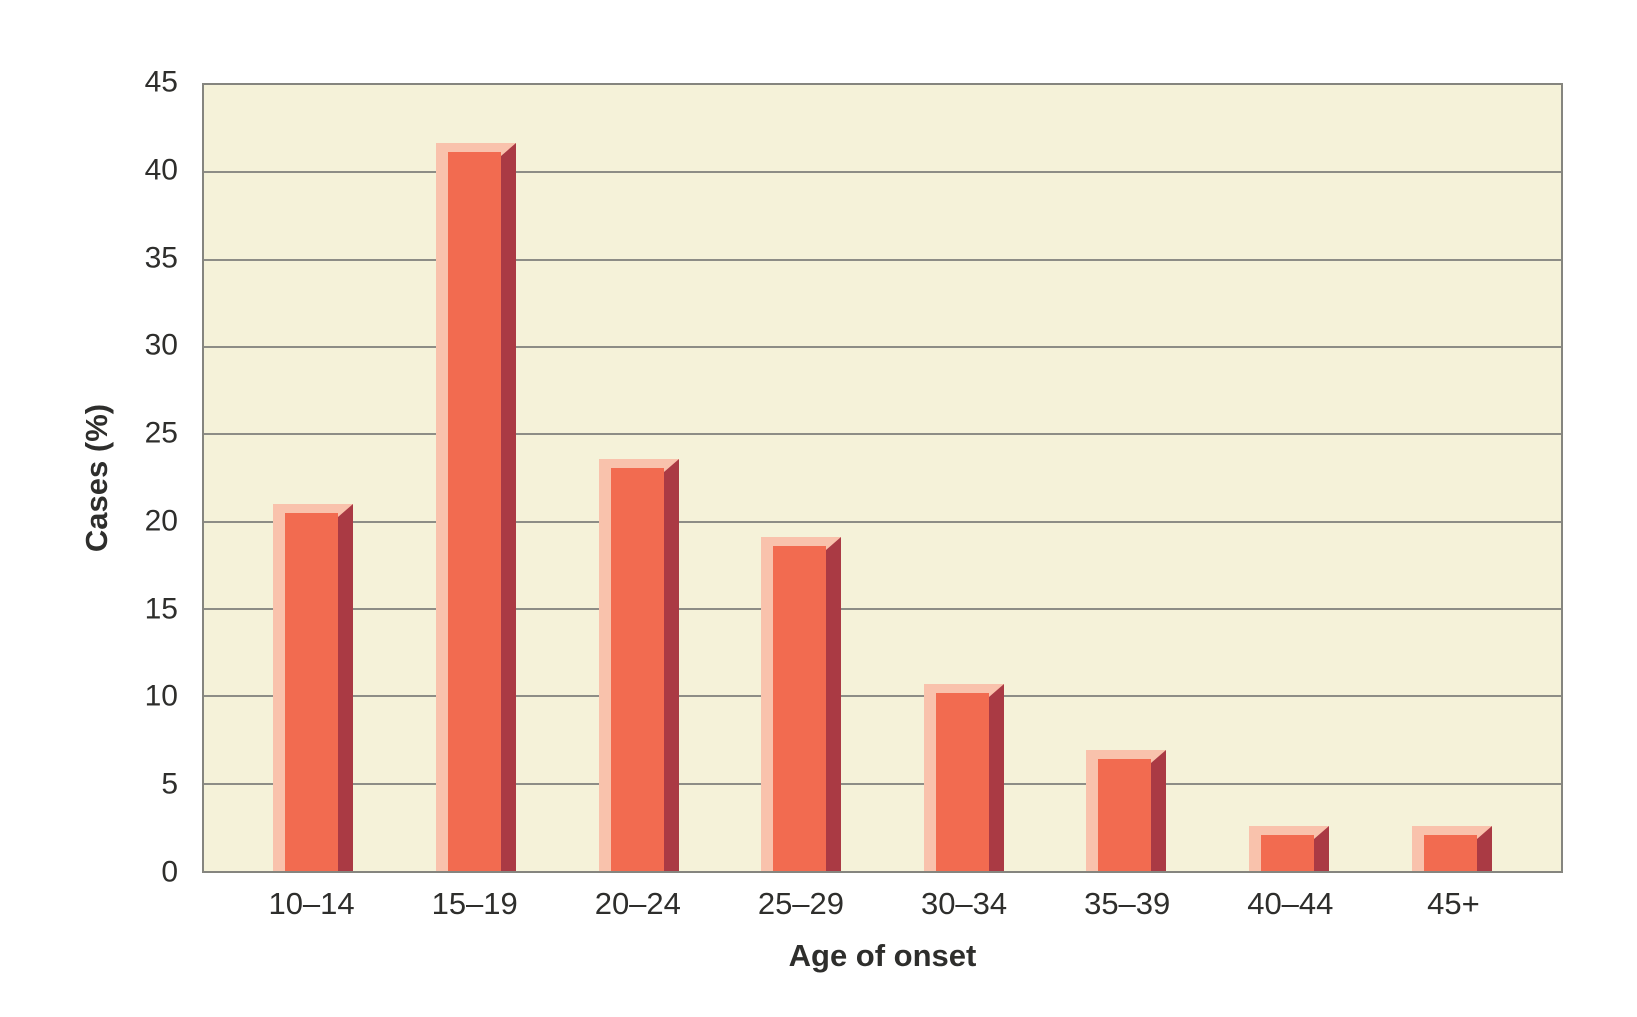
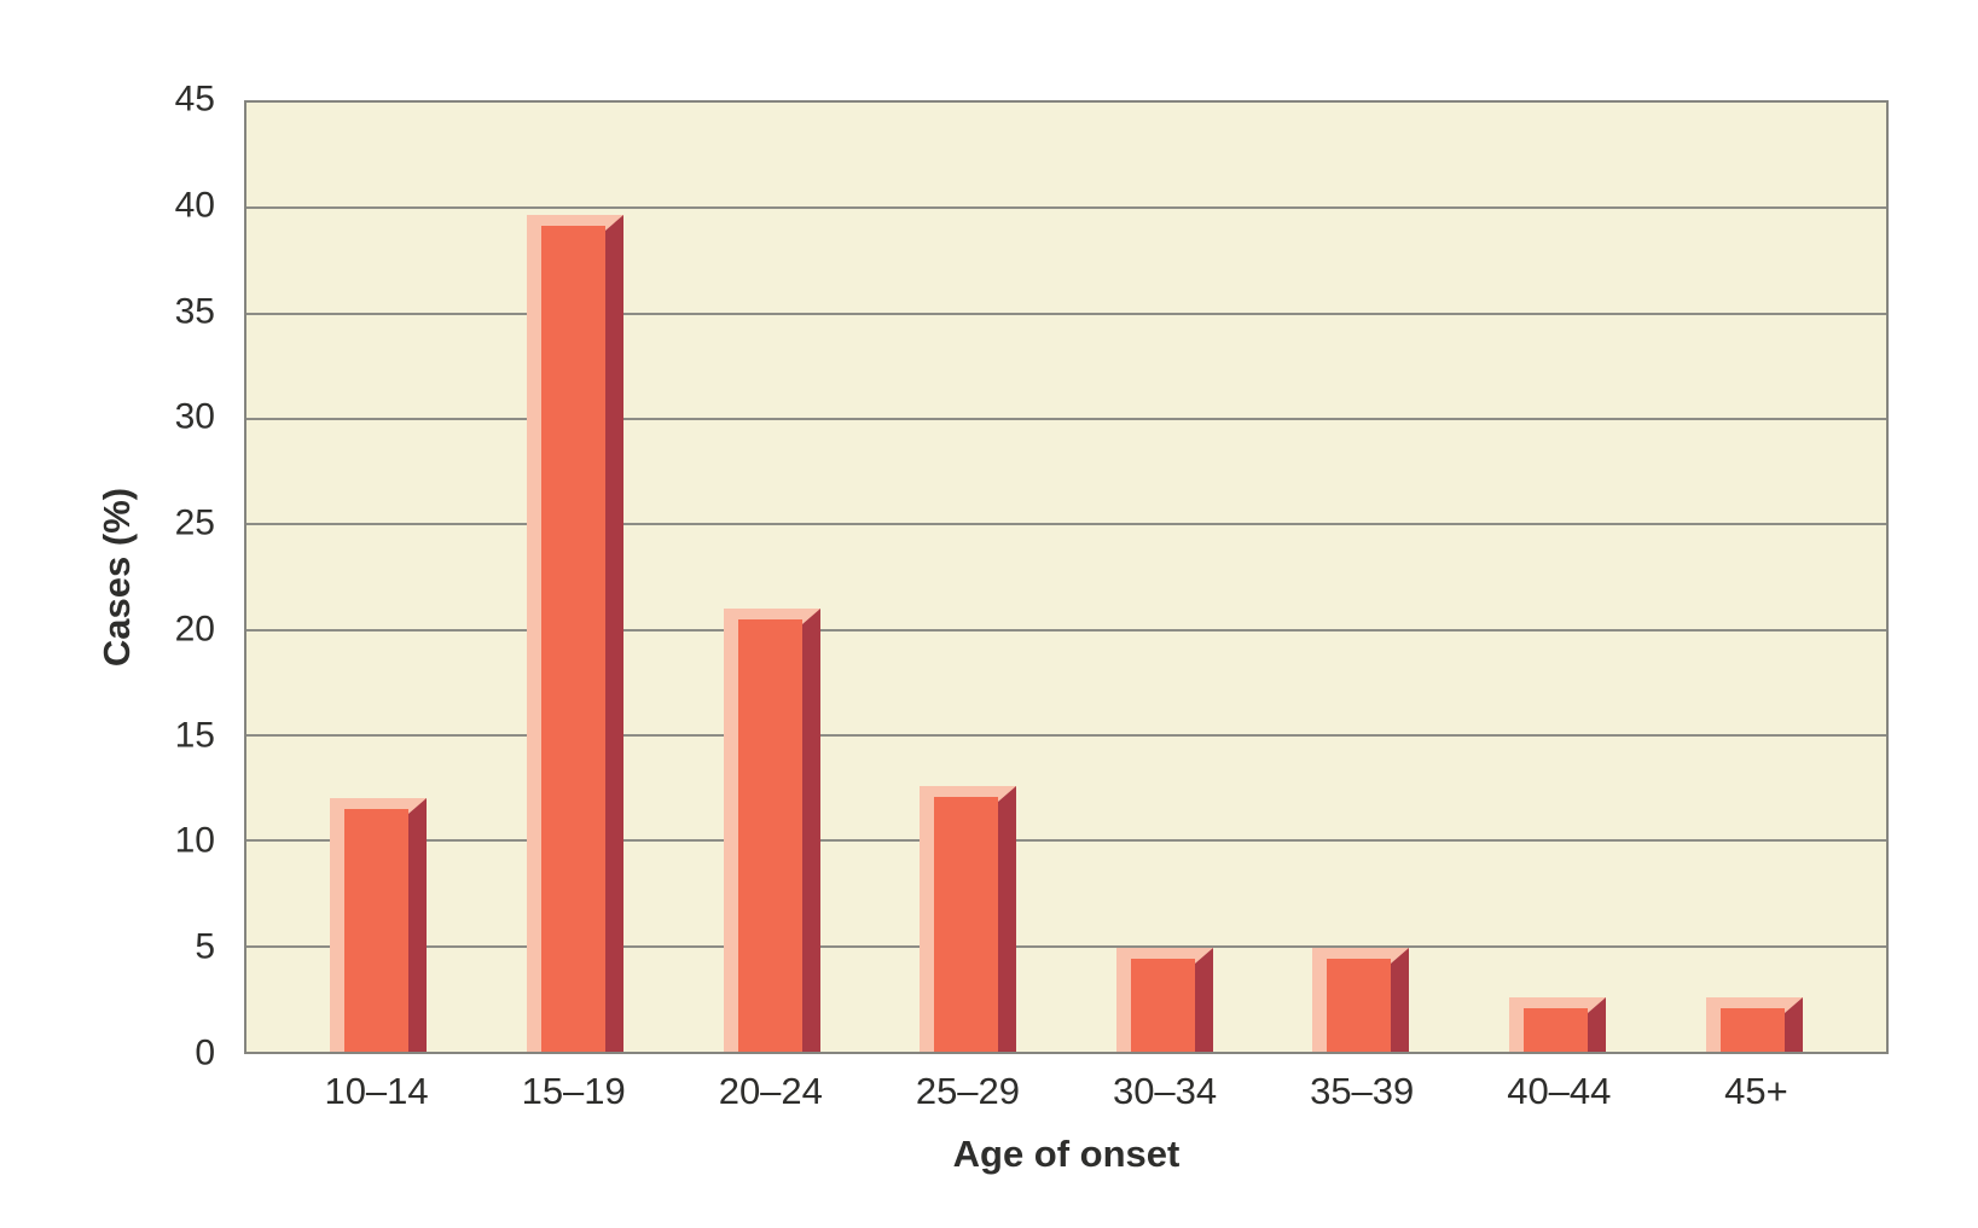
10–14: 21.0 -> 12.0
15–19: 41.7 -> 39.7
20–24: 23.6 -> 21.0
25–29: 19.1 -> 12.6
30–34: 10.7 -> 4.9
35–39: 6.9 -> 4.9
